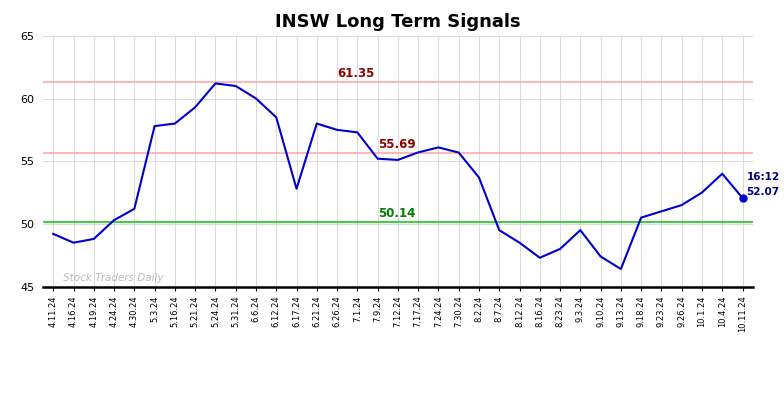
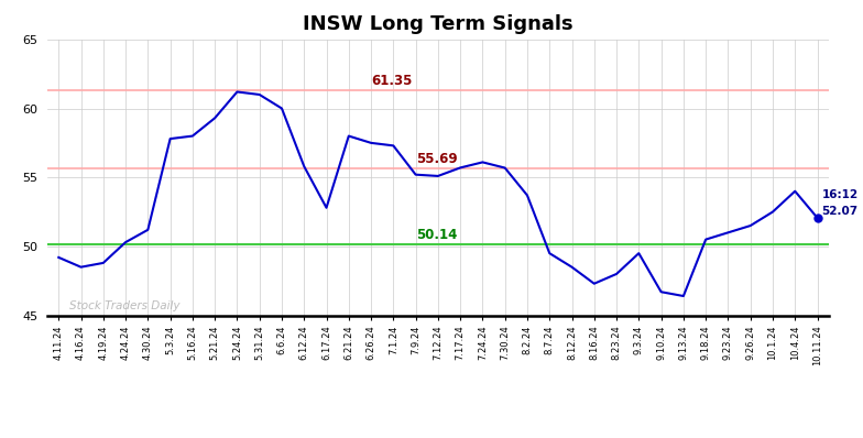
6.12.24: 58.5 -> 55.8
9.10.24: 47.4 -> 46.7
